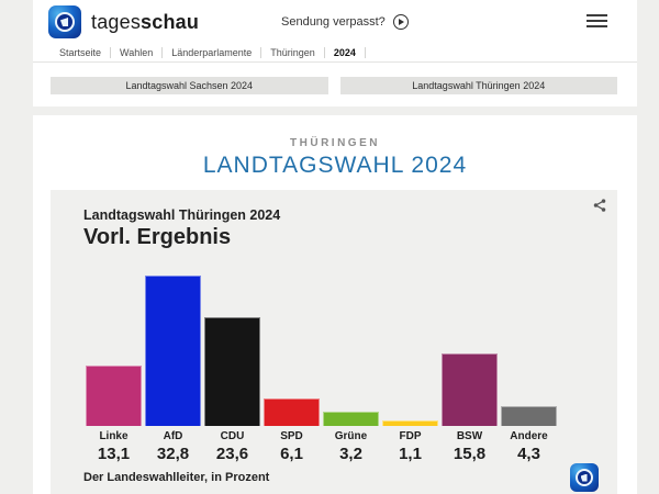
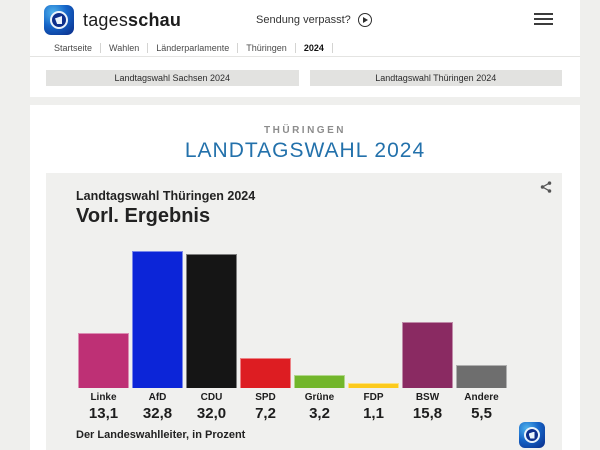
CDU: 23,6 -> 32,0
SPD: 6,1 -> 7,2
Andere: 4,3 -> 5,5
